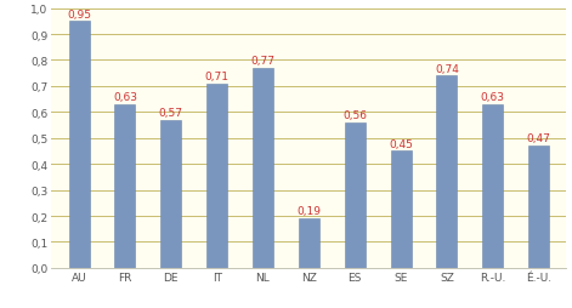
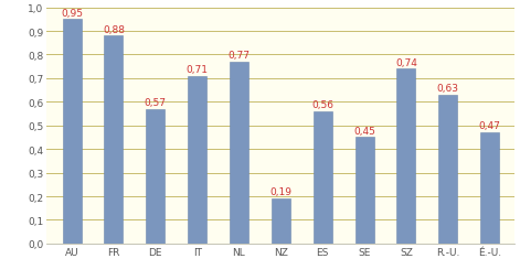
FR: 0,63 -> 0,88
